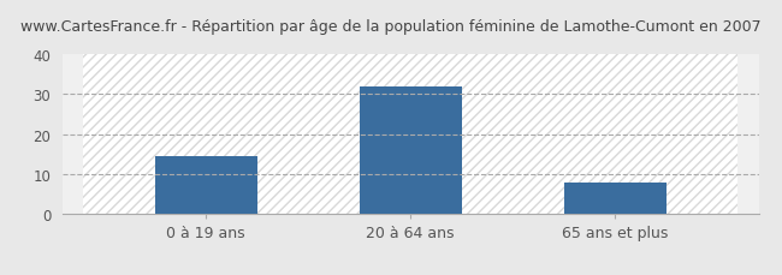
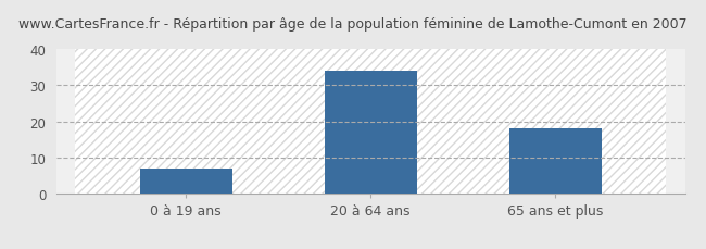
0 à 19 ans: 14.5 -> 7.0
20 à 64 ans: 32.0 -> 34.0
65 ans et plus: 8.0 -> 18.0
